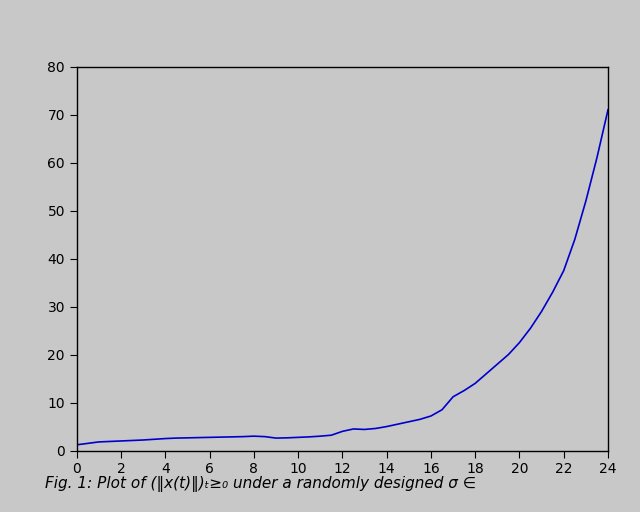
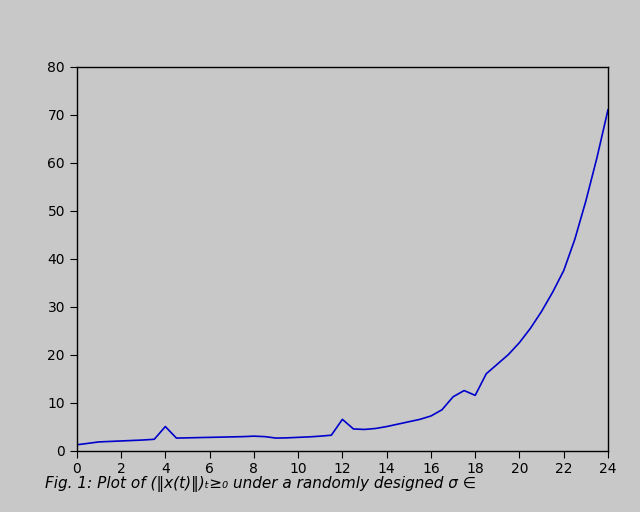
4: 2.5 -> 5.0
12: 4.0 -> 6.5
18: 14.0 -> 11.5
